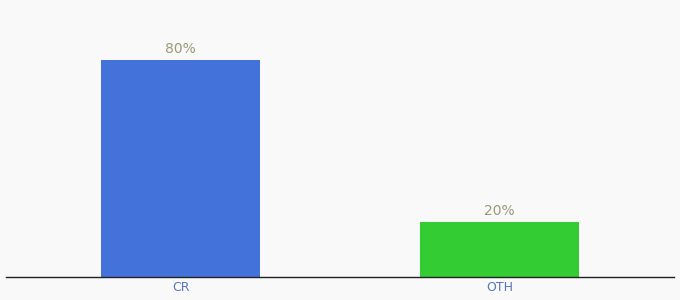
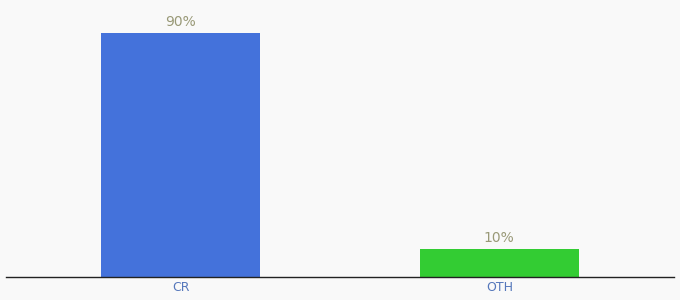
CR: 80% -> 90%
OTH: 20% -> 10%
